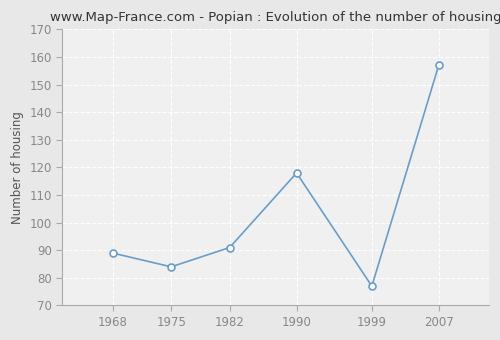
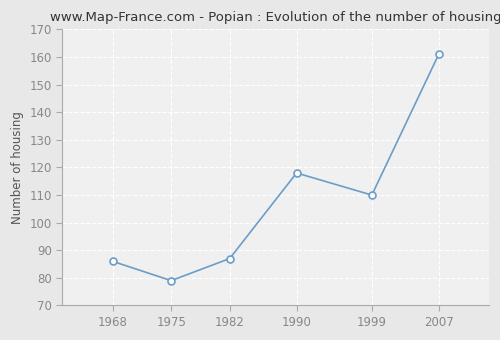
1968: 89 -> 86
1975: 84 -> 79
1982: 91 -> 87
1999: 77 -> 110
2007: 157 -> 161
